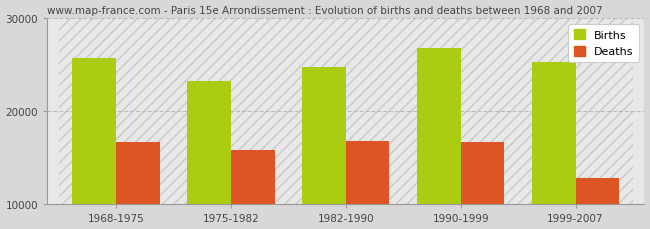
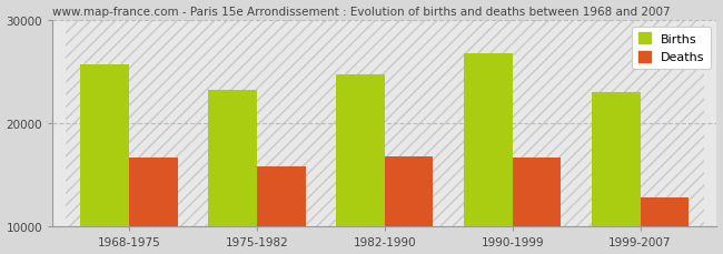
Births/1999-2007: 25300 -> 23000
